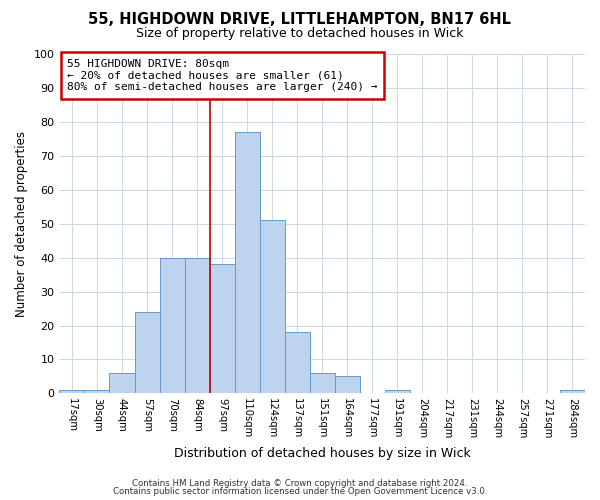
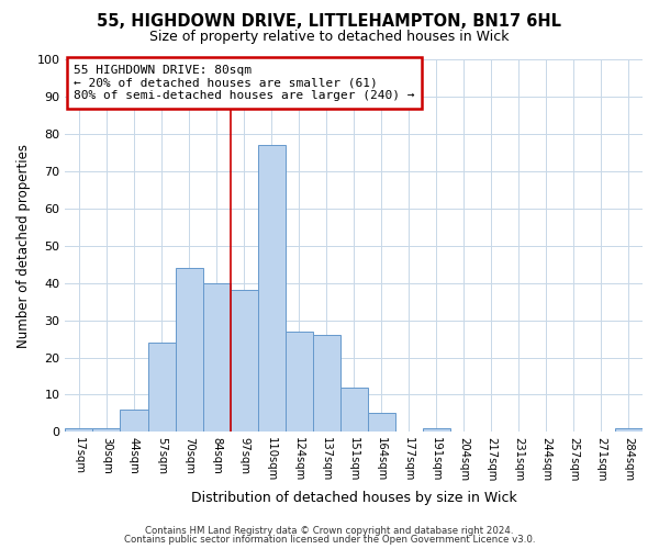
70sqm: 40 -> 44
124sqm: 51 -> 27
137sqm: 18 -> 26
151sqm: 6 -> 12
